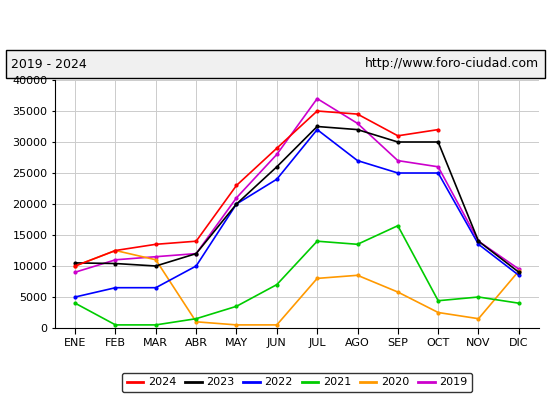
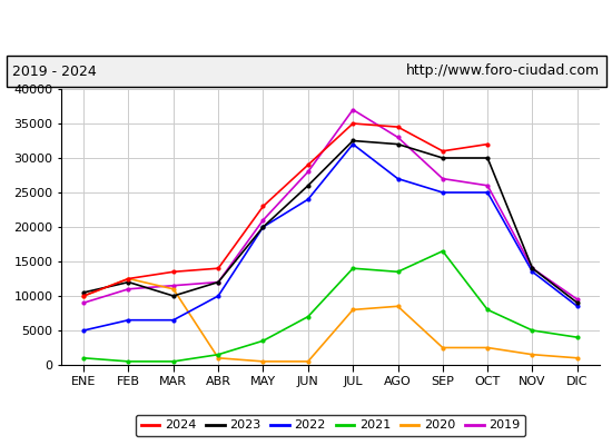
2021/ENE: 4000 -> 1000
2023/FEB: 10400 -> 12000
2020/SEP: 5800 -> 2500
2021/OCT: 4400 -> 8000
2020/DIC: 9200 -> 1000
